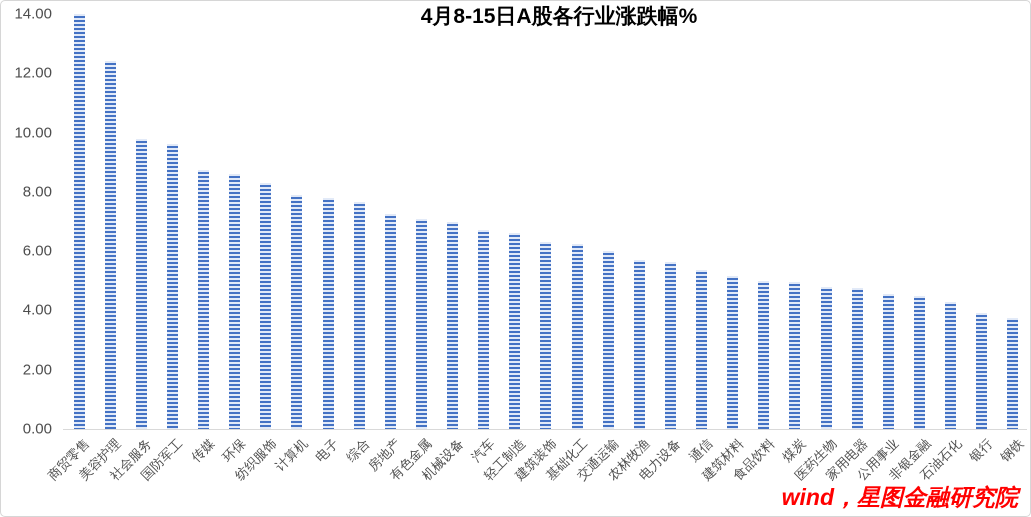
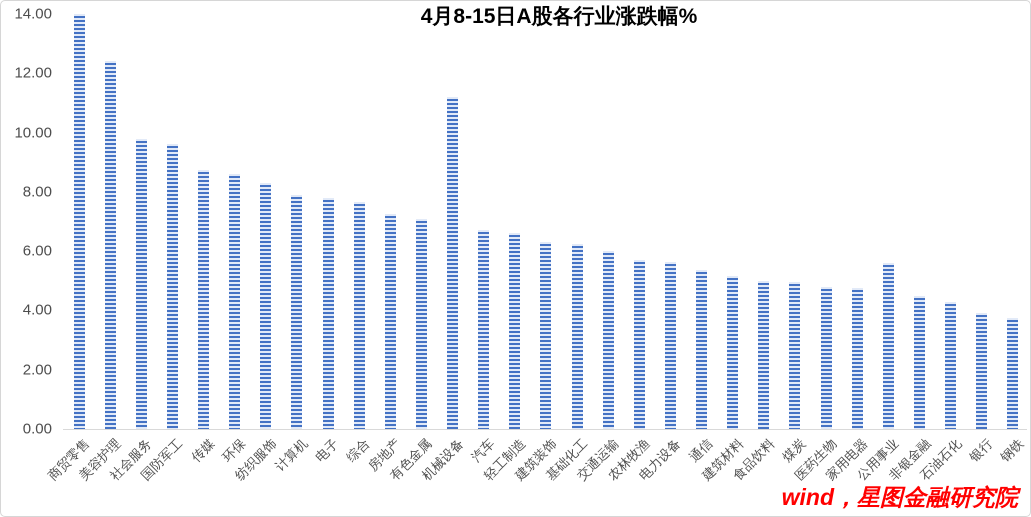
机械设备: 7.0 -> 11.2
公用事业: 4.5 -> 5.6
